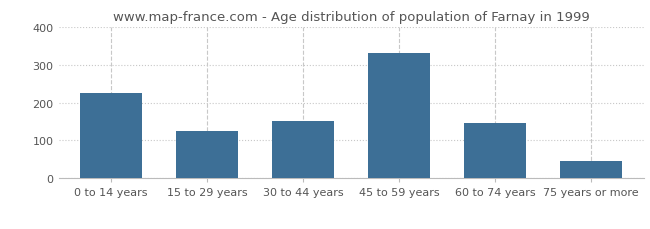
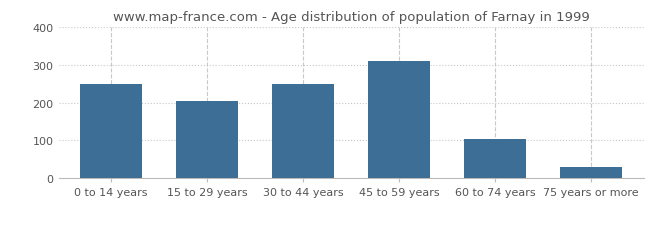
0 to 14 years: 225 -> 248
15 to 29 years: 125 -> 205
30 to 44 years: 150 -> 249
45 to 59 years: 330 -> 309
60 to 74 years: 145 -> 103
75 years or more: 45 -> 29
